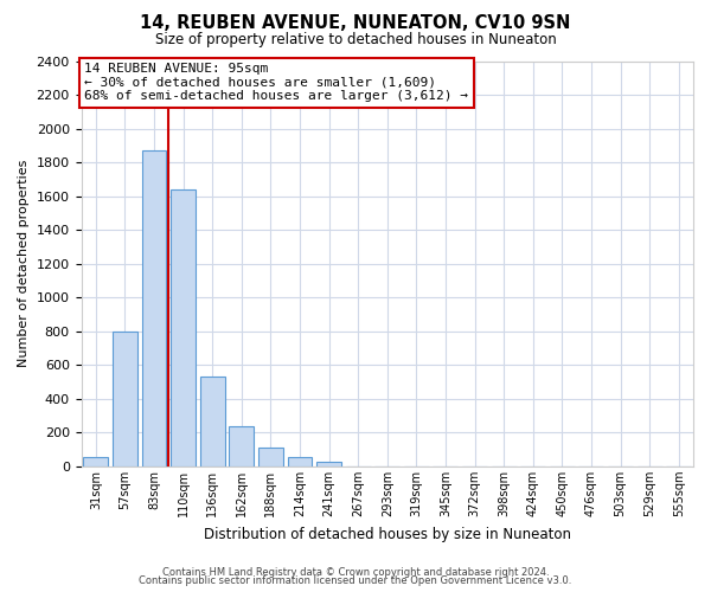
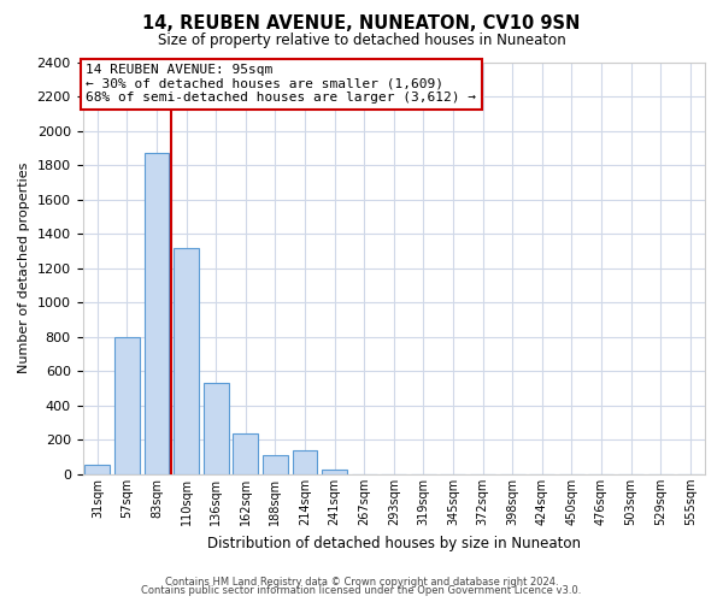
110sqm: 1640 -> 1320
214sqm: 60 -> 140
